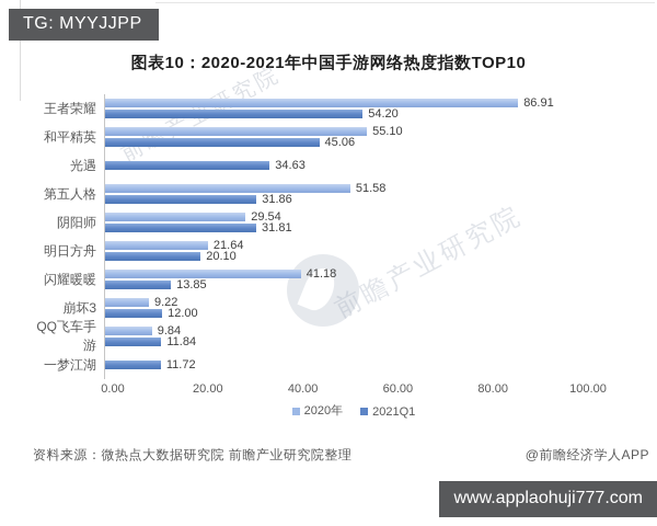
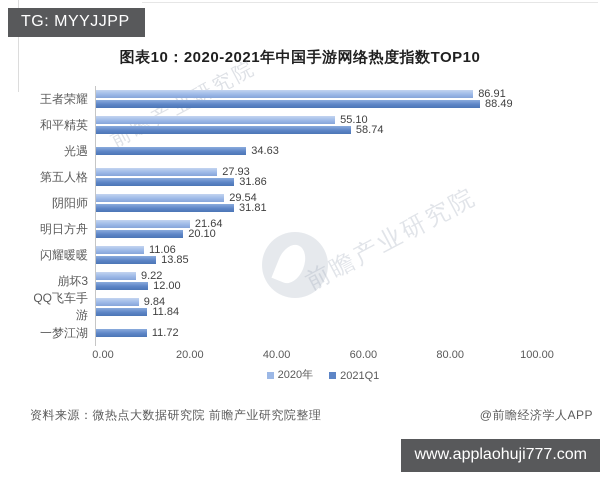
2021Q1/王者荣耀: 54.20 -> 88.49
2021Q1/和平精英: 45.06 -> 58.74
2020年/第五人格: 51.58 -> 27.93
2020年/闪耀暖暖: 41.18 -> 11.06
